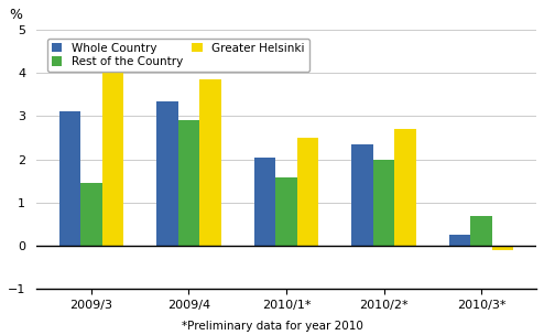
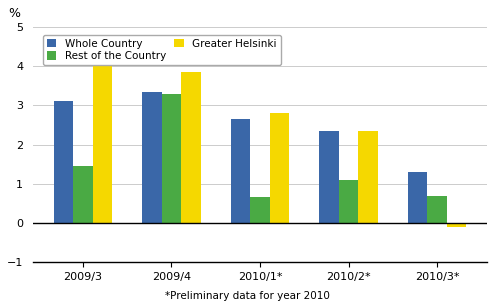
Rest of the Country/2009/4: 2.90 -> 3.30
Whole Country/2010/1*: 2.05 -> 2.65
Rest of the Country/2010/1*: 1.58 -> 0.65
Greater Helsinki/2010/1*: 2.50 -> 2.80
Rest of the Country/2010/2*: 2.00 -> 1.10
Greater Helsinki/2010/2*: 2.70 -> 2.35
Whole Country/2010/3*: 0.25 -> 1.30
